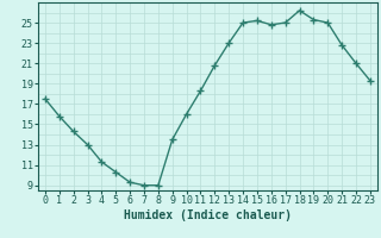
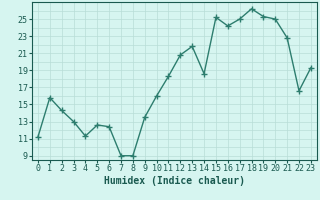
0: 17.5 -> 11.2
5: 10.3 -> 12.6
6: 9.3 -> 12.4
13: 23.0 -> 21.8
14: 25.0 -> 18.6
16: 24.8 -> 24.2
22: 21.0 -> 16.6
